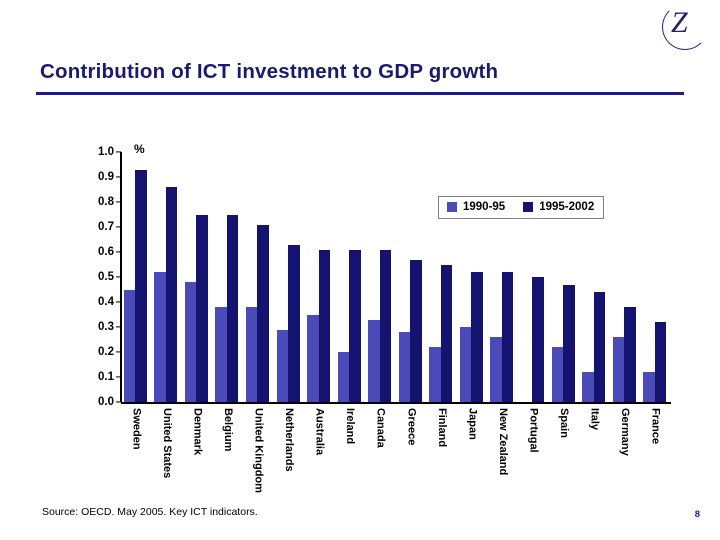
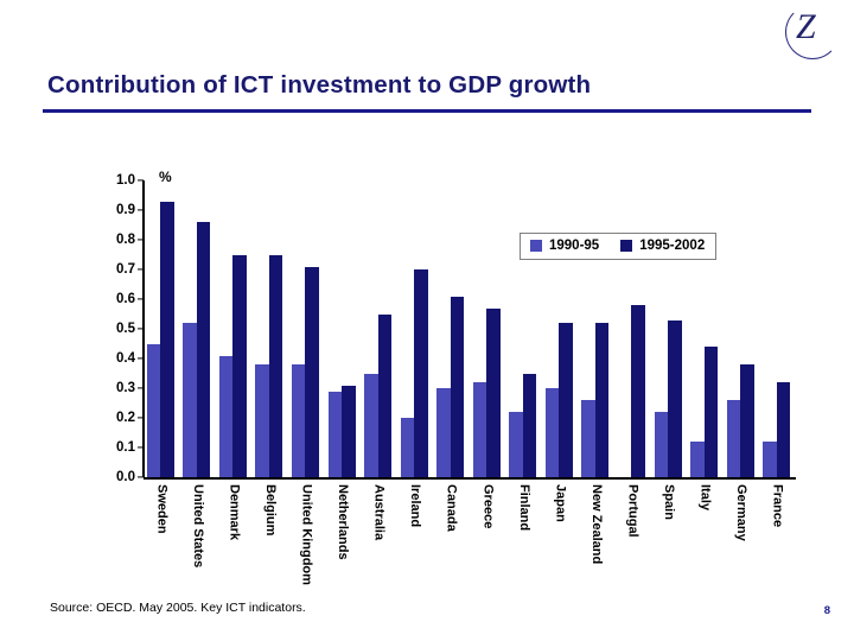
1990-95/Denmark: 0.48 -> 0.41
1995-2002/Netherlands: 0.63 -> 0.31
1995-2002/Australia: 0.61 -> 0.55
1995-2002/Ireland: 0.61 -> 0.70
1990-95/Canada: 0.33 -> 0.30
1990-95/Greece: 0.28 -> 0.32
1995-2002/Finland: 0.55 -> 0.35
1995-2002/Portugal: 0.50 -> 0.58
1995-2002/Spain: 0.47 -> 0.53
